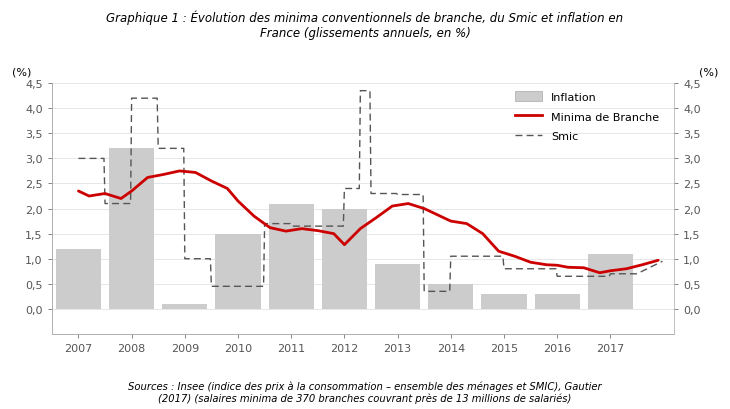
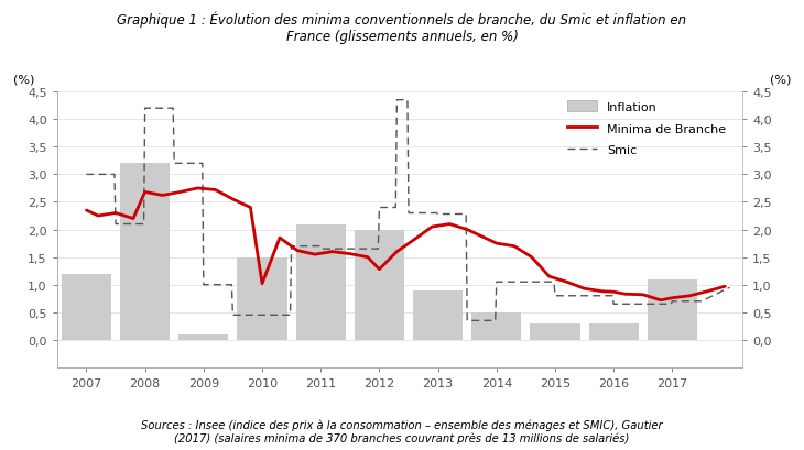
Minima de Branche/2008: 2,35 -> 2,68
Minima de Branche/2010: 2,15 -> 1,02
